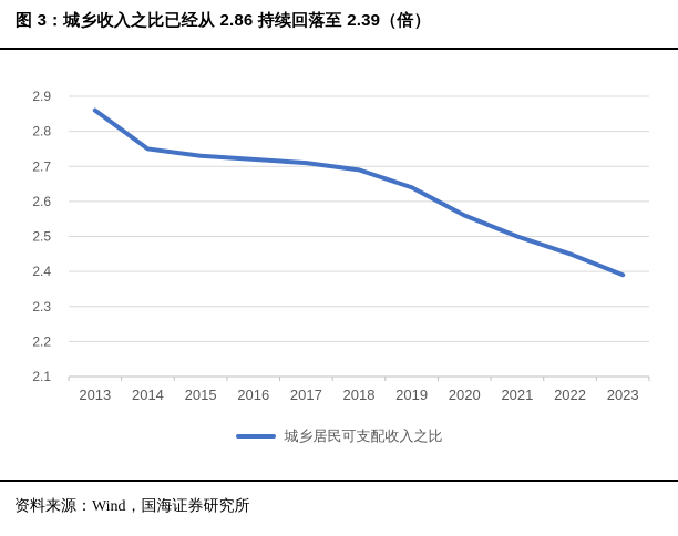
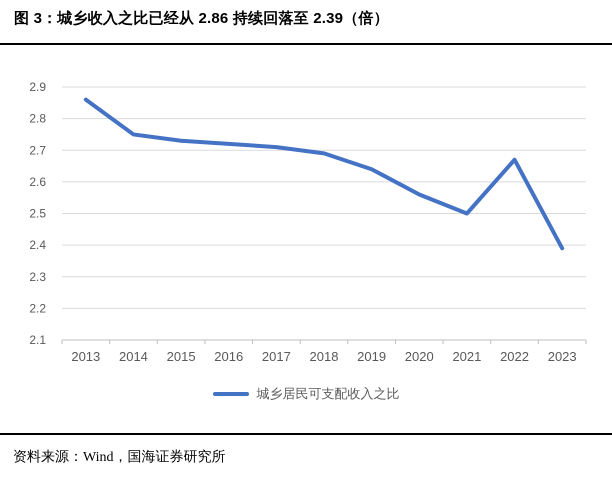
2022: 2.45 -> 2.67
